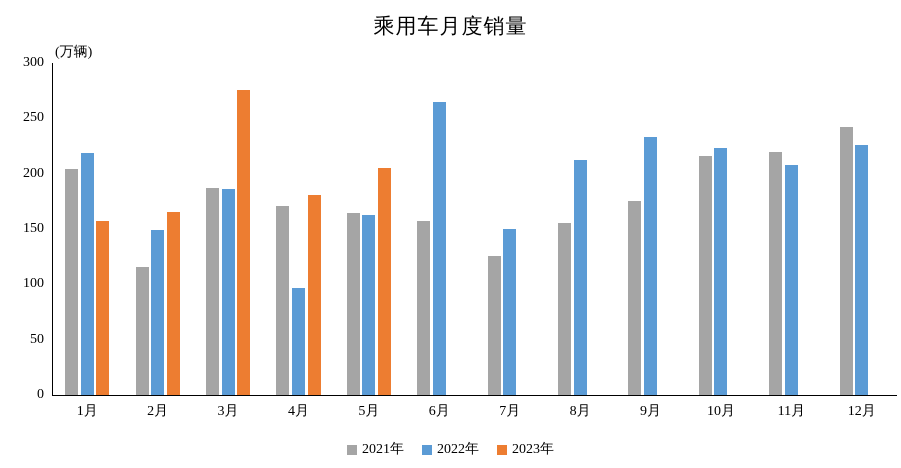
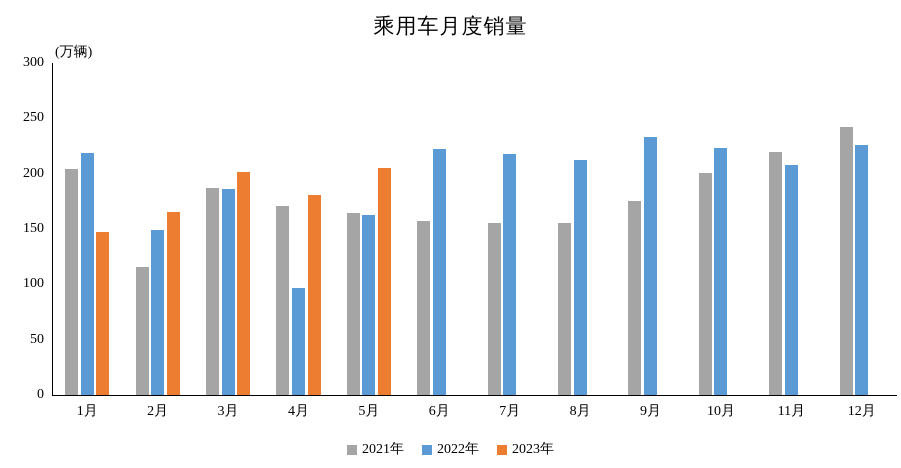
2023年/1月: 157 -> 147
2023年/3月: 276 -> 202
2022年/6月: 265 -> 222
2021年/7月: 126 -> 155
2022年/7月: 150 -> 217
2021年/10月: 216 -> 201
